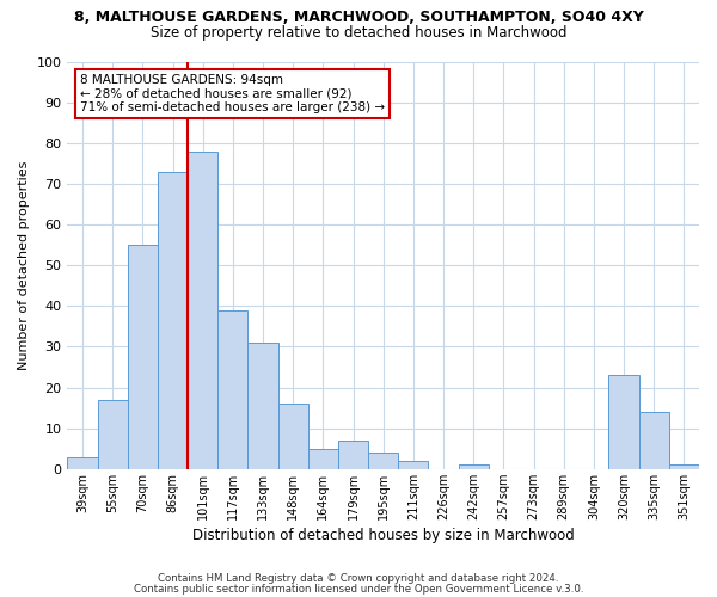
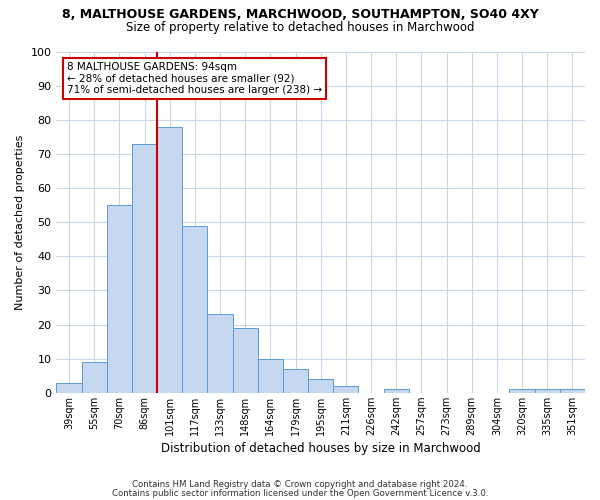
55sqm: 17 -> 9
117sqm: 39 -> 49
133sqm: 31 -> 23
148sqm: 16 -> 19
164sqm: 5 -> 10
320sqm: 23 -> 1
335sqm: 14 -> 1
